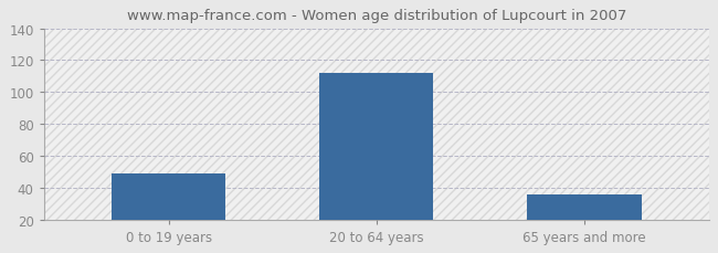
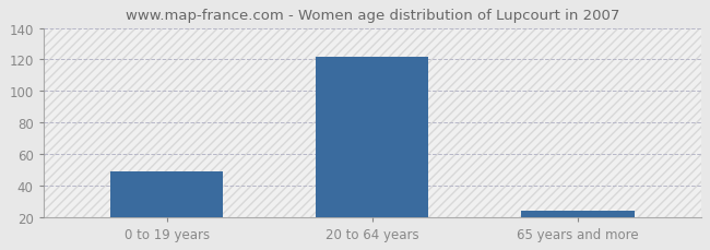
20 to 64 years: 112 -> 122
65 years and more: 36 -> 24
